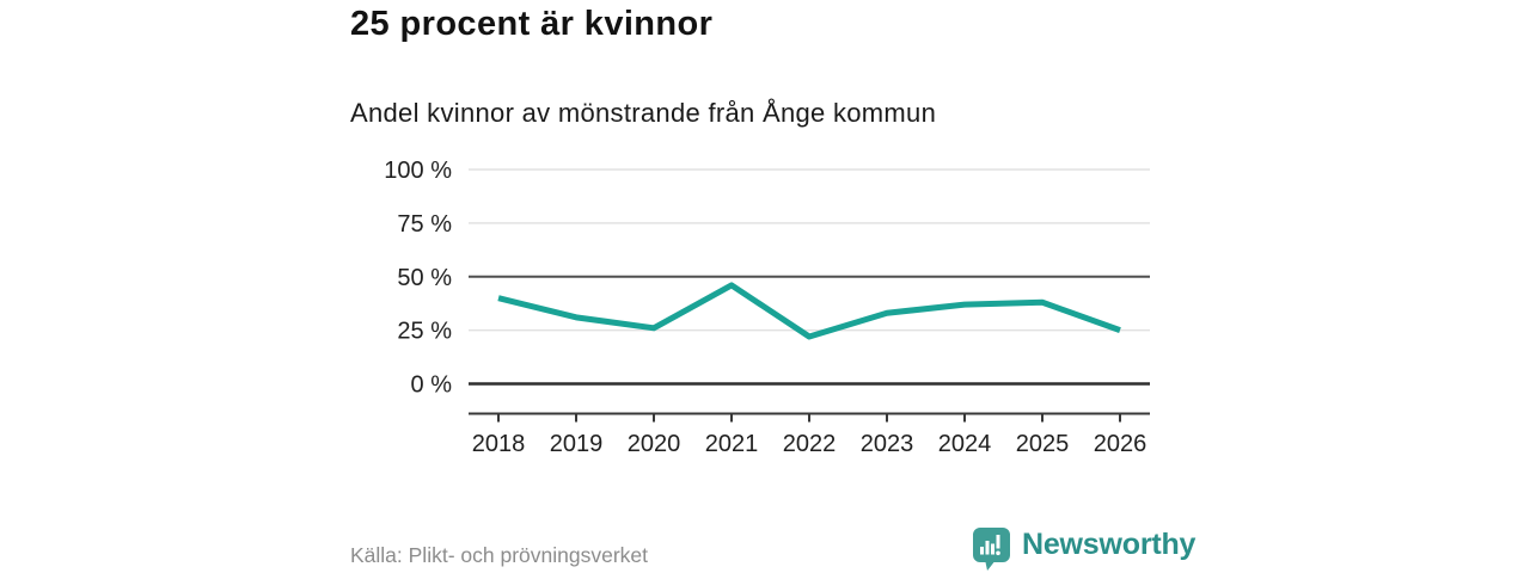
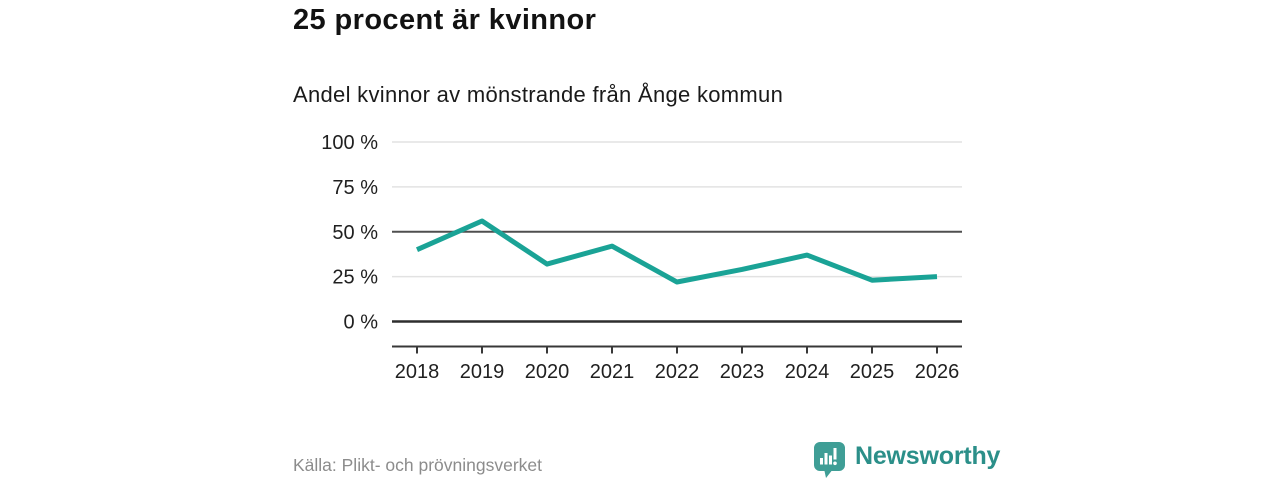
2019: 31% -> 56%
2020: 26% -> 32%
2021: 46% -> 42%
2023: 33% -> 29%
2025: 38% -> 23%
